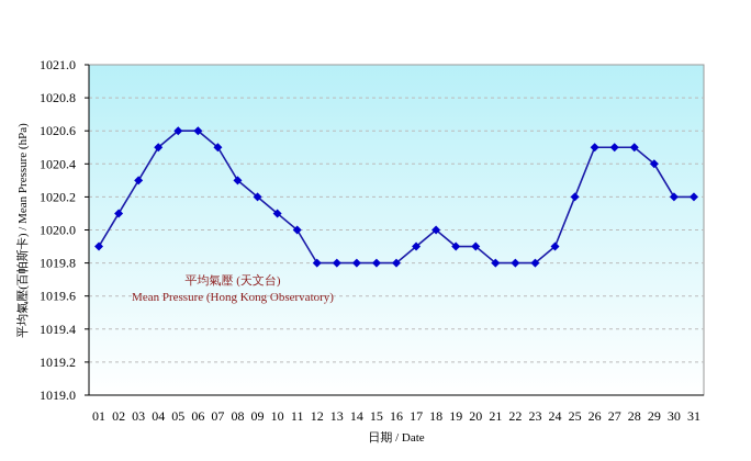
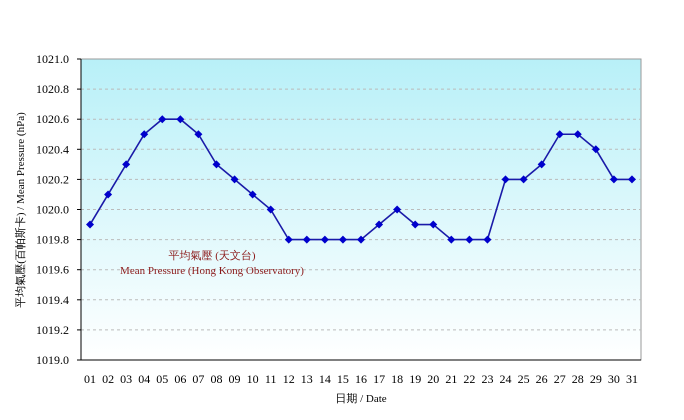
24: 1019.9 -> 1020.2
26: 1020.5 -> 1020.3
